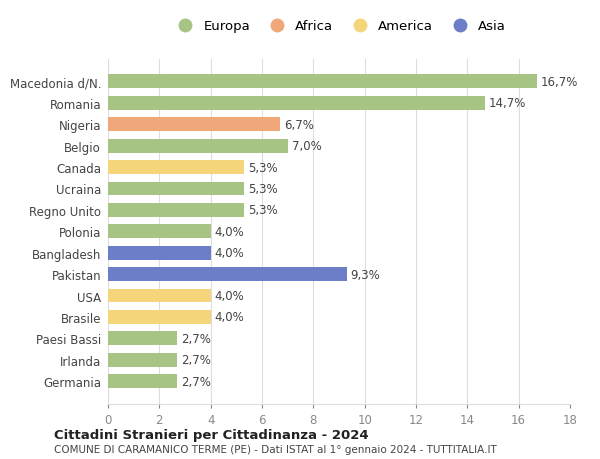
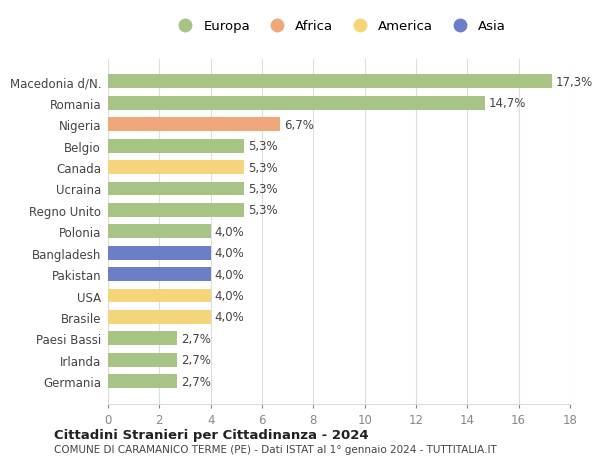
Macedonia d/N.: 16,7% -> 17,3%
Belgio: 7,0% -> 5,3%
Pakistan: 9,3% -> 4,0%
